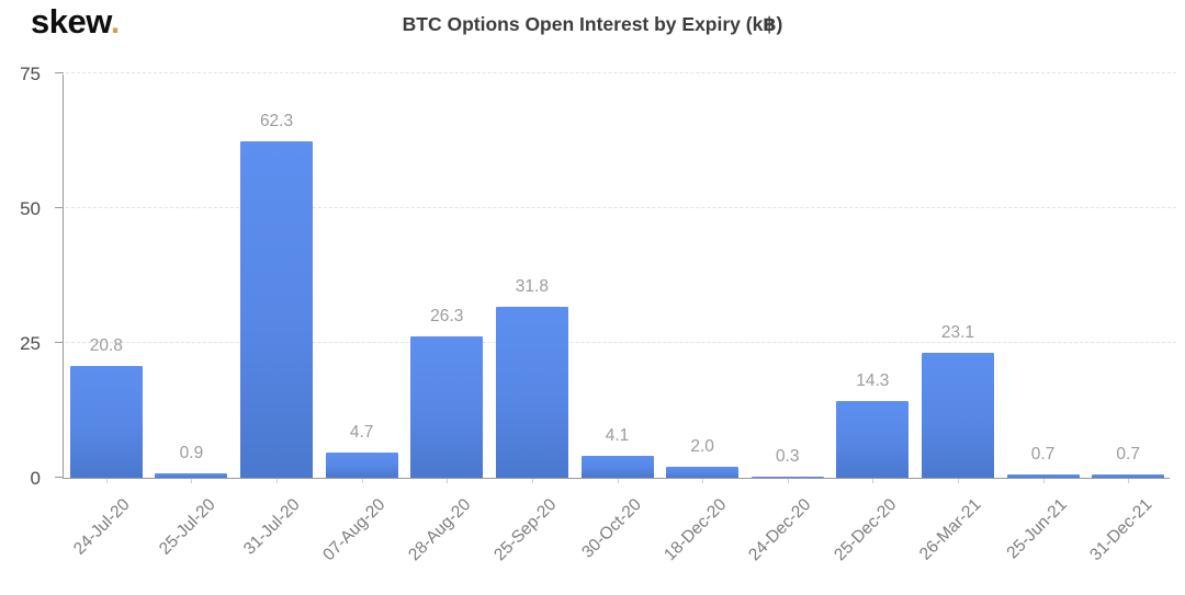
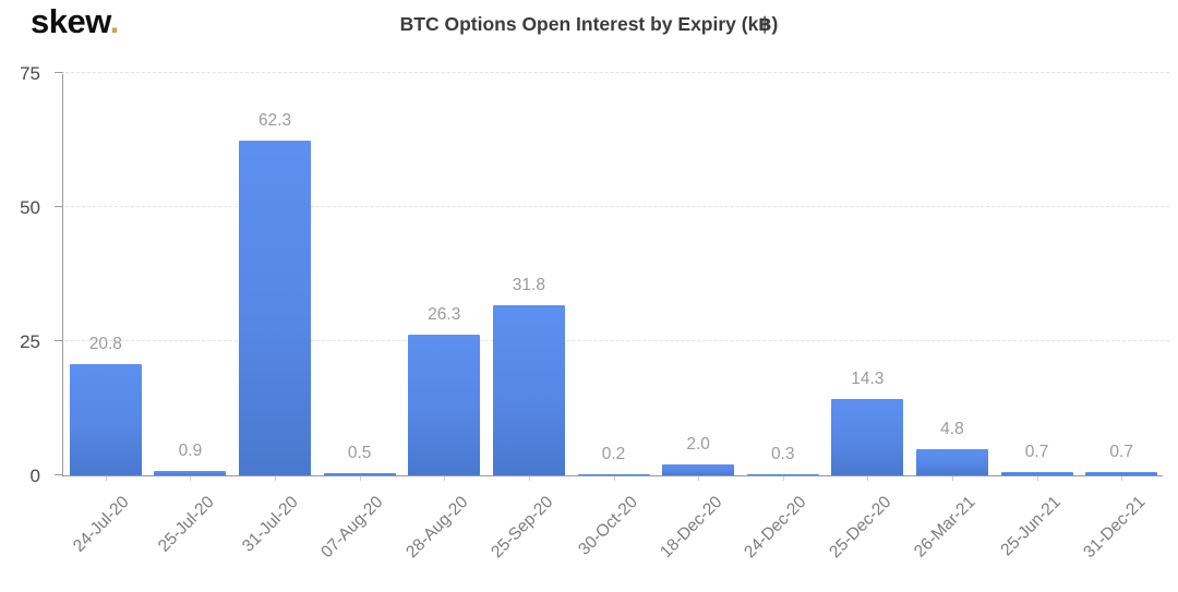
07-Aug-20: 4.7 -> 0.5
30-Oct-20: 4.1 -> 0.2
26-Mar-21: 23.1 -> 4.8
